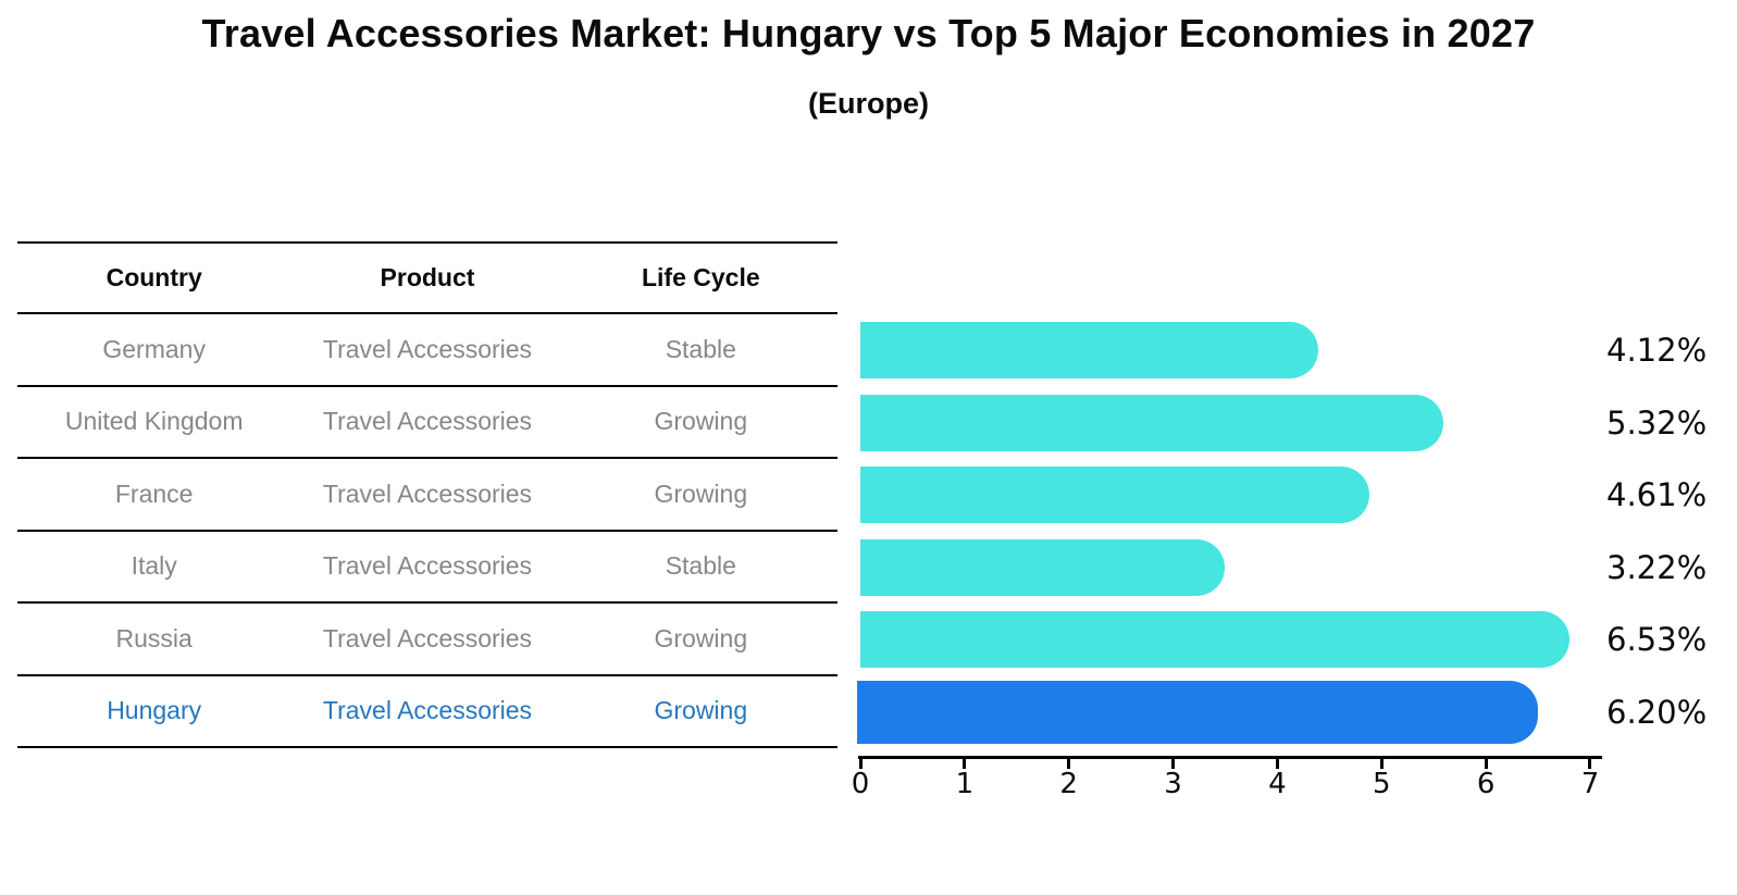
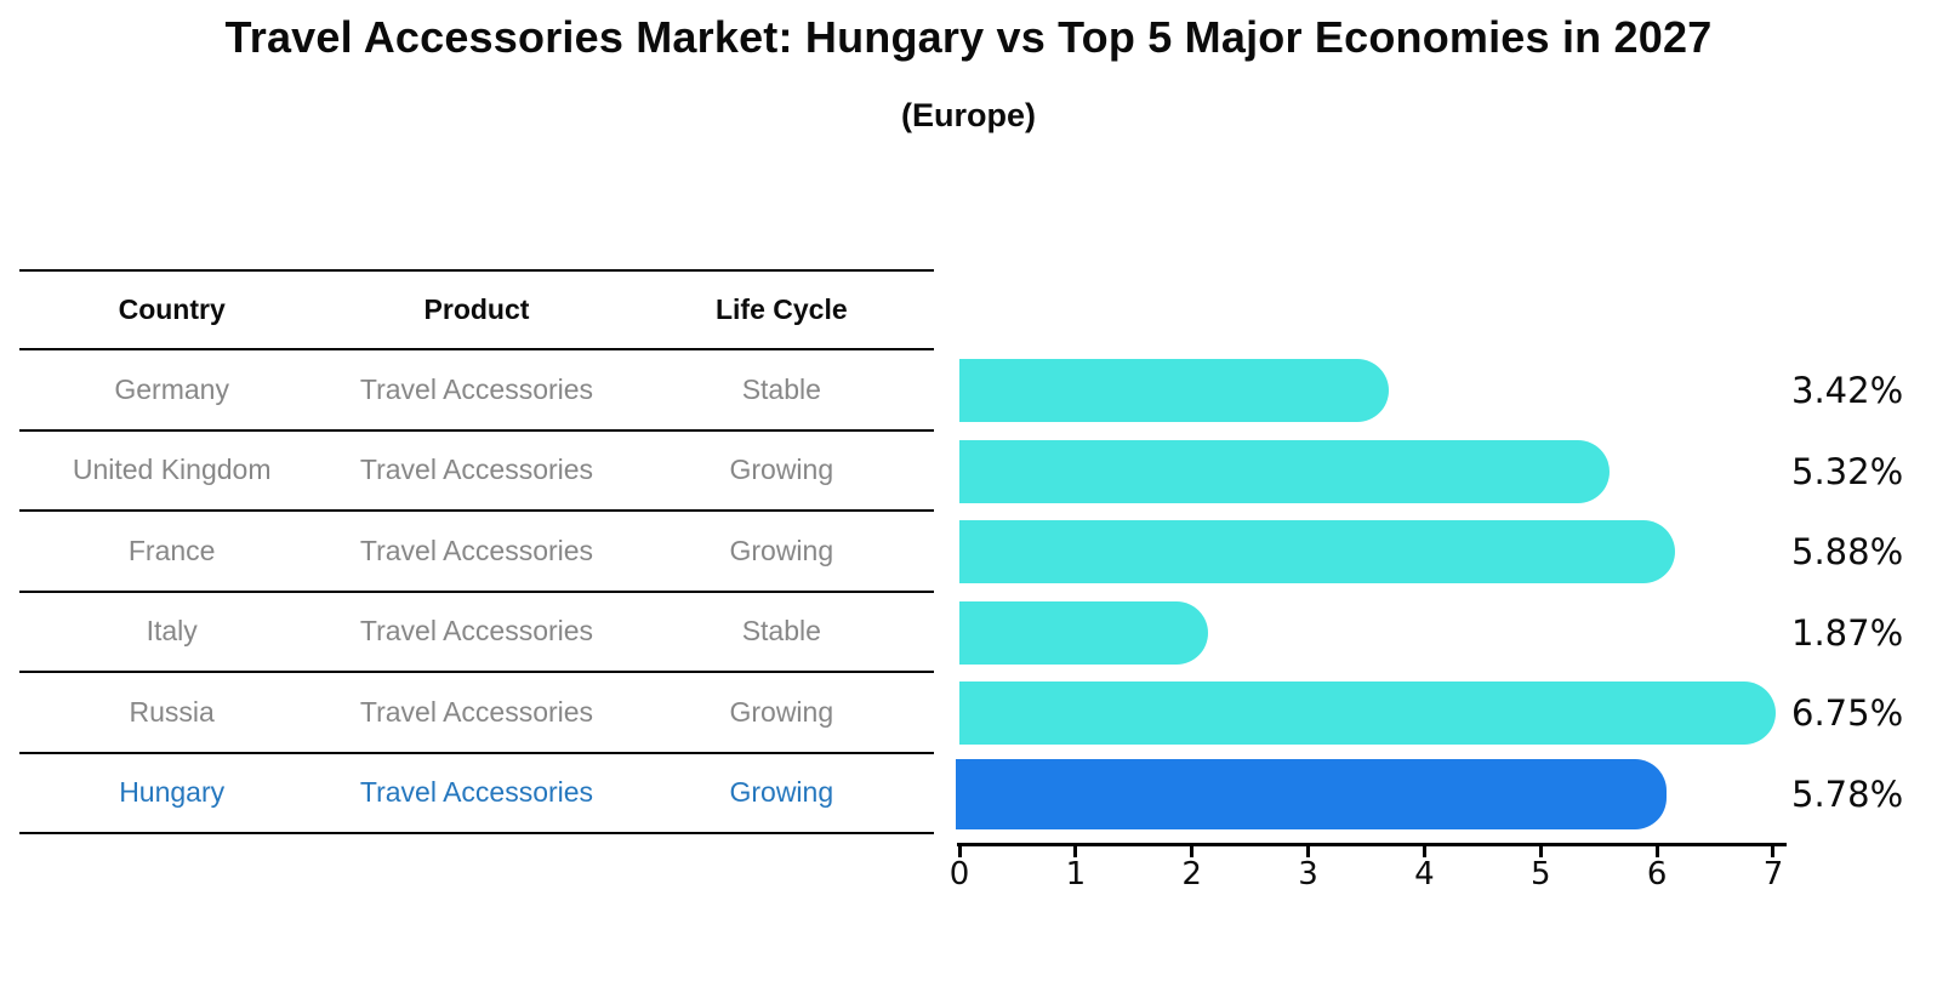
Germany: 4.12% -> 3.42%
France: 4.61% -> 5.88%
Italy: 3.22% -> 1.87%
Russia: 6.53% -> 6.75%
Hungary: 6.20% -> 5.78%
